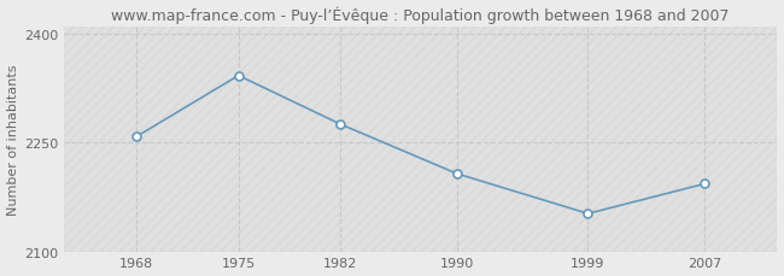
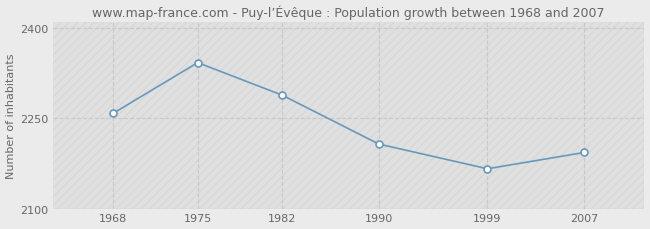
1982: 2275 -> 2288
1999: 2152 -> 2166
